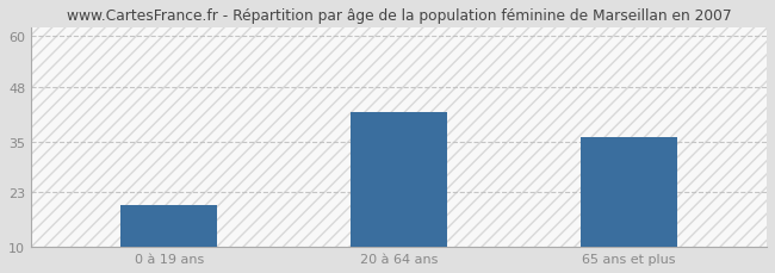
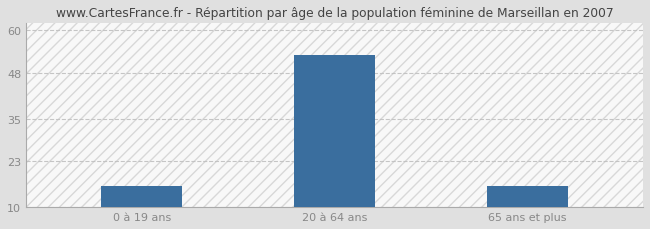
0 à 19 ans: 20 -> 16
20 à 64 ans: 42 -> 53
65 ans et plus: 36 -> 16
